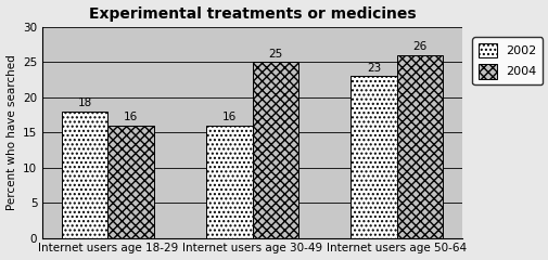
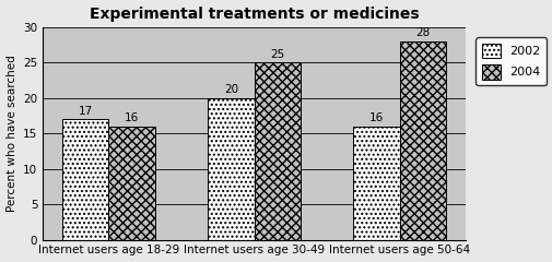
2002/Internet users age 18-29: 18 -> 17
2002/Internet users age 30-49: 16 -> 20
2002/Internet users age 50-64: 23 -> 16
2004/Internet users age 50-64: 26 -> 28
